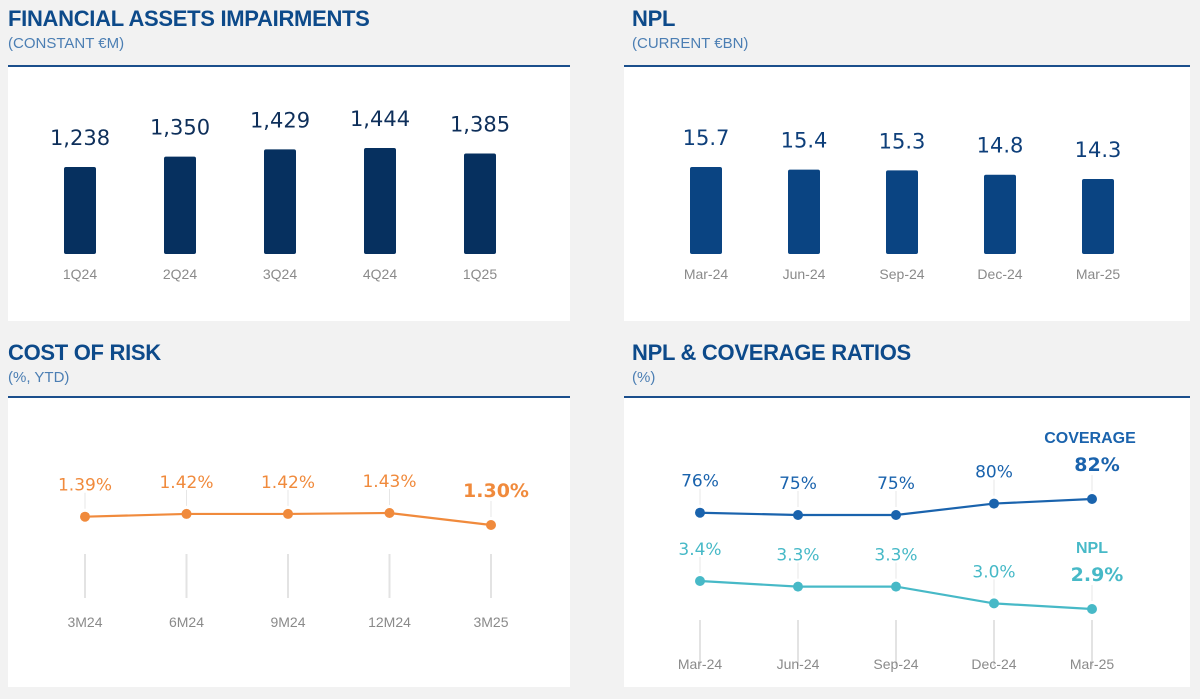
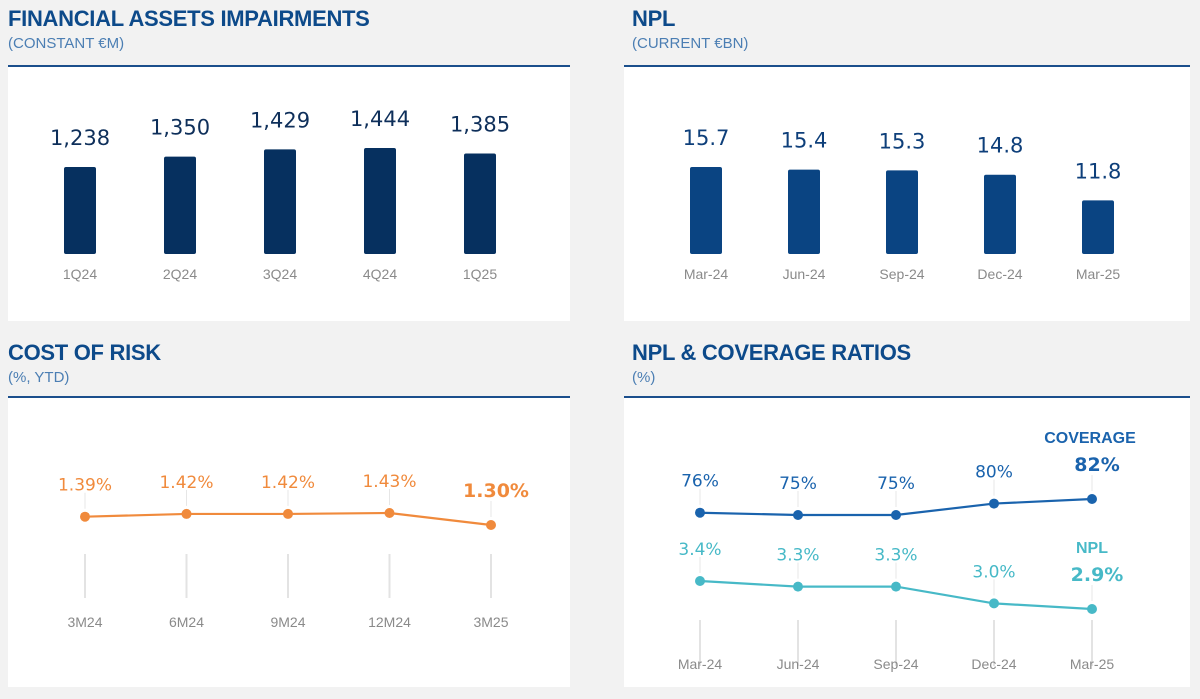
NPL/Mar-25: 14.3 -> 11.8
